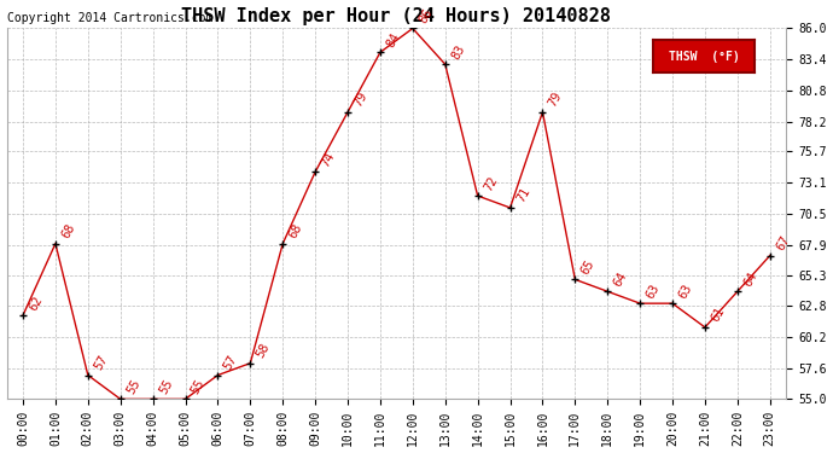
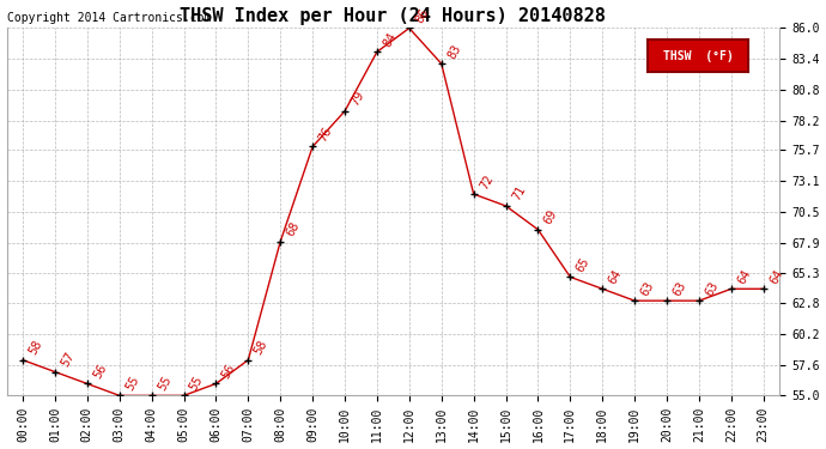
00:00: 62 -> 58
01:00: 68 -> 57
02:00: 57 -> 56
06:00: 57 -> 56
09:00: 74 -> 76
16:00: 79 -> 69
21:00: 61 -> 63
23:00: 67 -> 64
